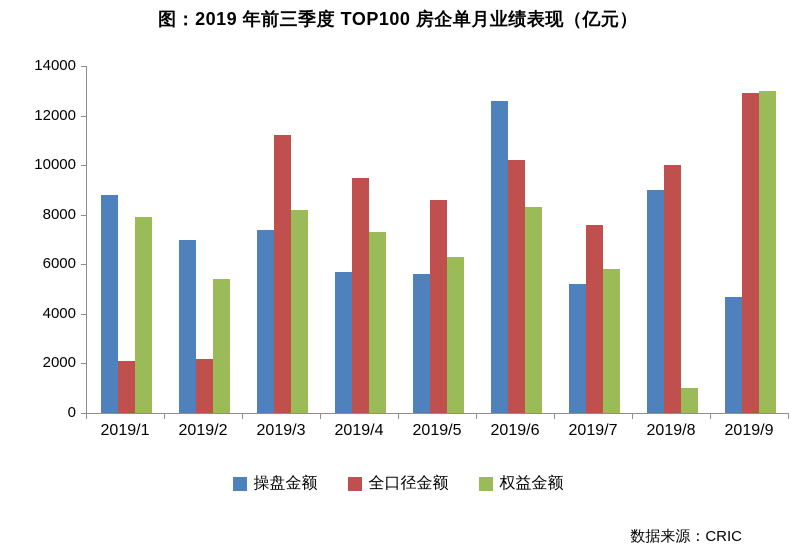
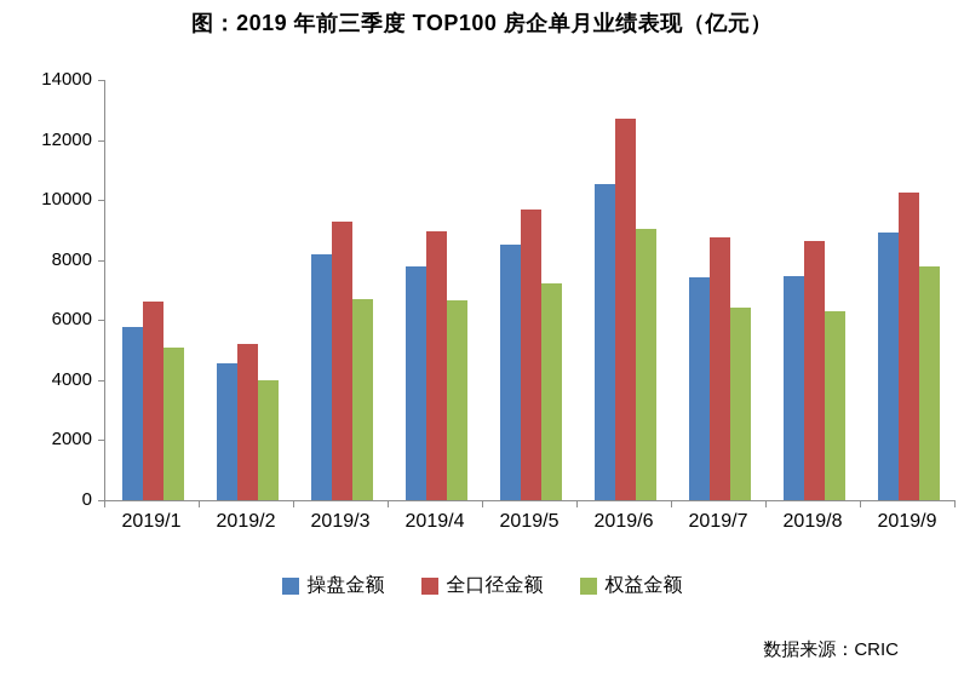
操盘金额/2019/1: 8800 -> 5800
全口径金额/2019/1: 2100 -> 6600
权益金额/2019/1: 7900 -> 5100
操盘金额/2019/2: 7000 -> 4600
全口径金额/2019/2: 2200 -> 5200
权益金额/2019/2: 5400 -> 4000
操盘金额/2019/3: 7400 -> 8200
全口径金额/2019/3: 11200 -> 9300
权益金额/2019/3: 8200 -> 6700
操盘金额/2019/4: 5700 -> 7800
全口径金额/2019/4: 9500 -> 8900
权益金额/2019/4: 7300 -> 6600
操盘金额/2019/5: 5600 -> 8500
全口径金额/2019/5: 8600 -> 9700
权益金额/2019/5: 6300 -> 7200
操盘金额/2019/6: 12600 -> 10500
全口径金额/2019/6: 10200 -> 12700
权益金额/2019/6: 8300 -> 9000
操盘金额/2019/7: 5200 -> 7400
全口径金额/2019/7: 7600 -> 8700
权益金额/2019/7: 5800 -> 6400
操盘金额/2019/8: 9000 -> 7500
全口径金额/2019/8: 10000 -> 8600
权益金额/2019/8: 1000 -> 6300
操盘金额/2019/9: 4700 -> 8900
全口径金额/2019/9: 12900 -> 10300
权益金额/2019/9: 13000 -> 7800
